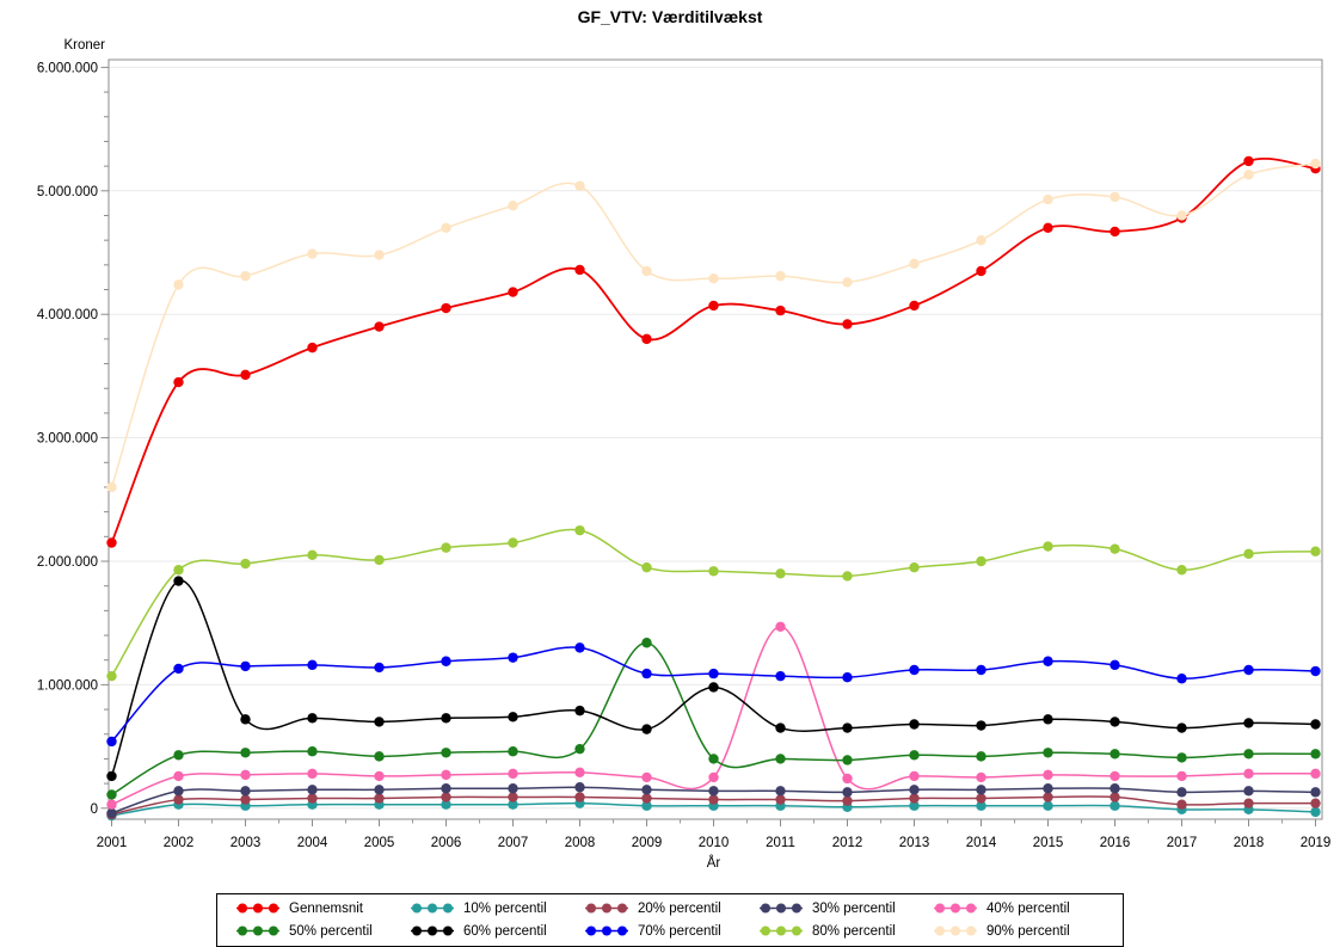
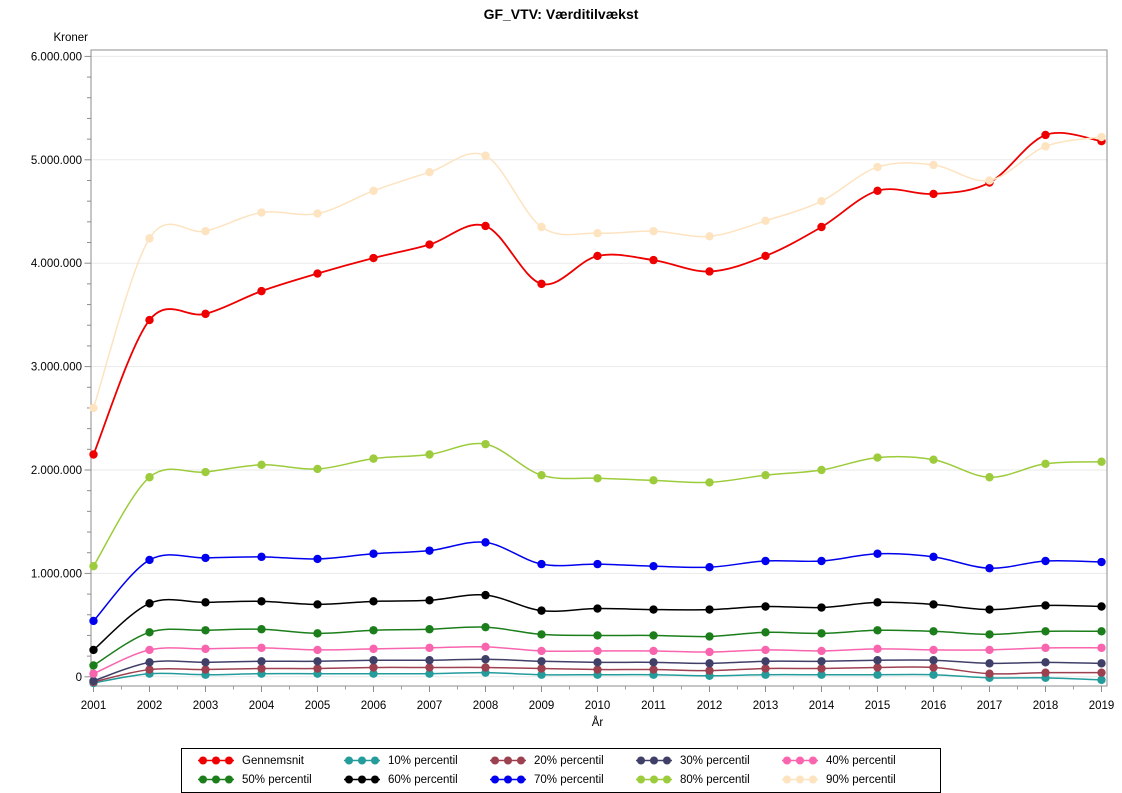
60% percentil/2002: 1840000 -> 710000
50% percentil/2009: 1340000 -> 410000
60% percentil/2010: 980000 -> 660000
40% percentil/2011: 1470000 -> 250000
